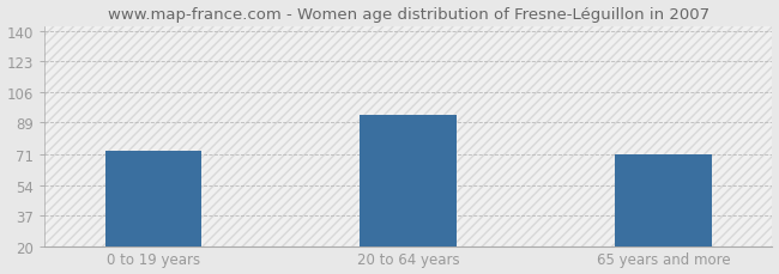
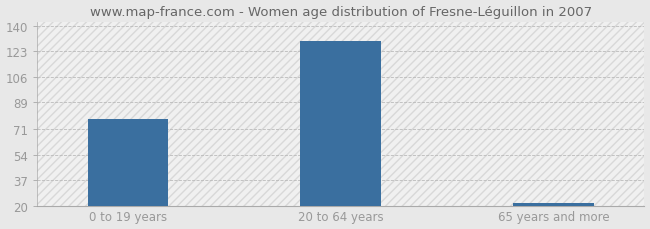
0 to 19 years: 73 -> 78
20 to 64 years: 93 -> 130
65 years and more: 71 -> 22
